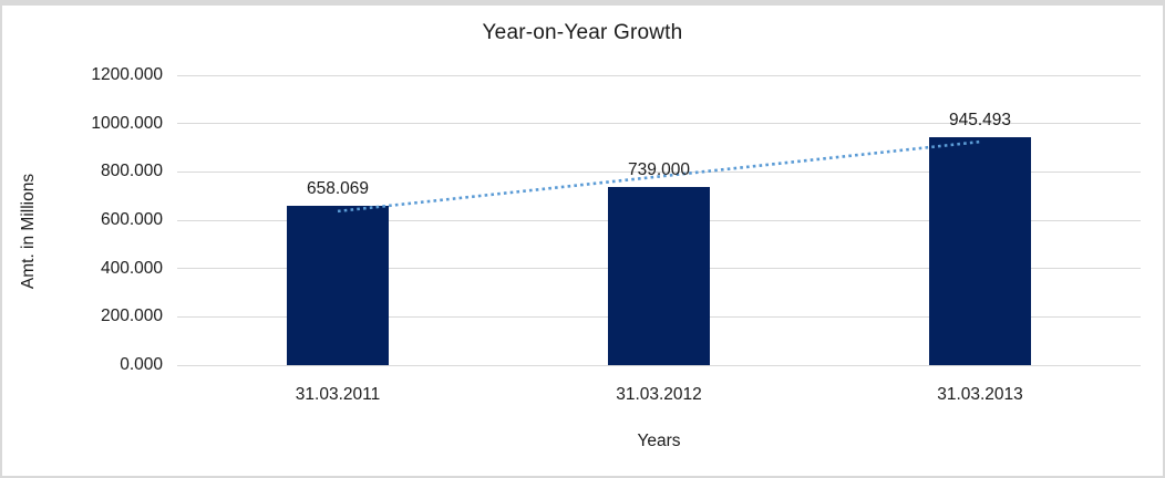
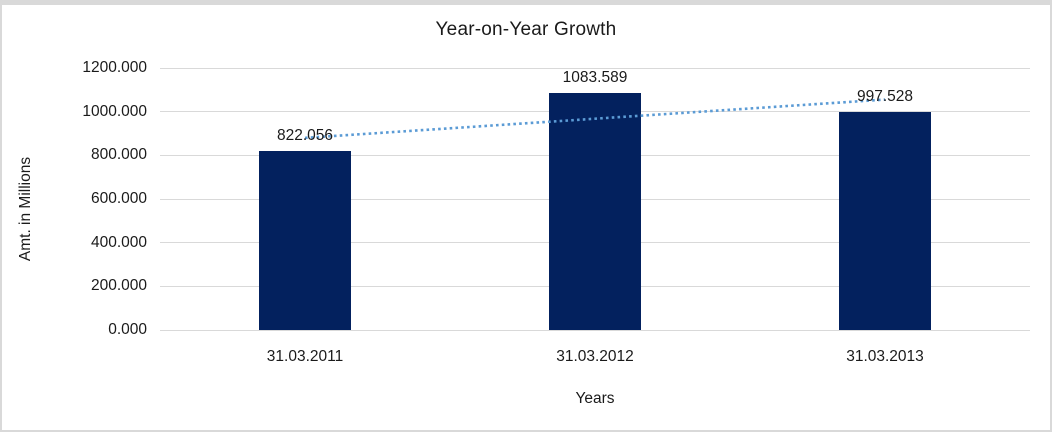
31.03.2011: 658.069 -> 822.056
31.03.2012: 739.000 -> 1083.589
31.03.2013: 945.493 -> 997.528
